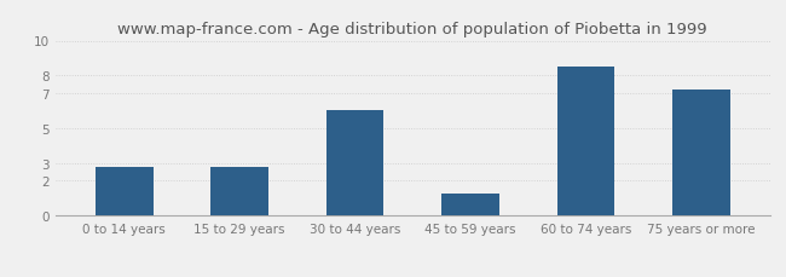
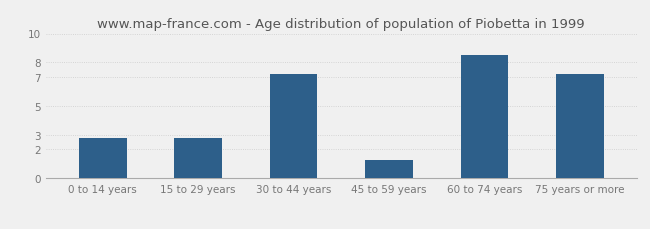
30 to 44 years: 6.0 -> 7.2
